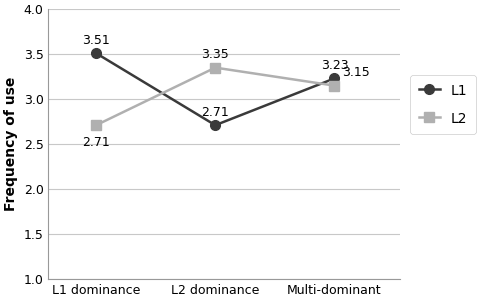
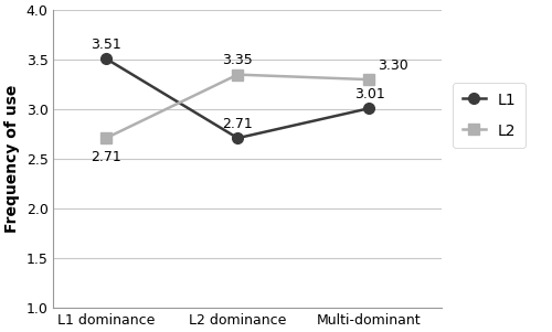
L1/Multi-dominant: 3.23 -> 3.01
L2/Multi-dominant: 3.15 -> 3.30
